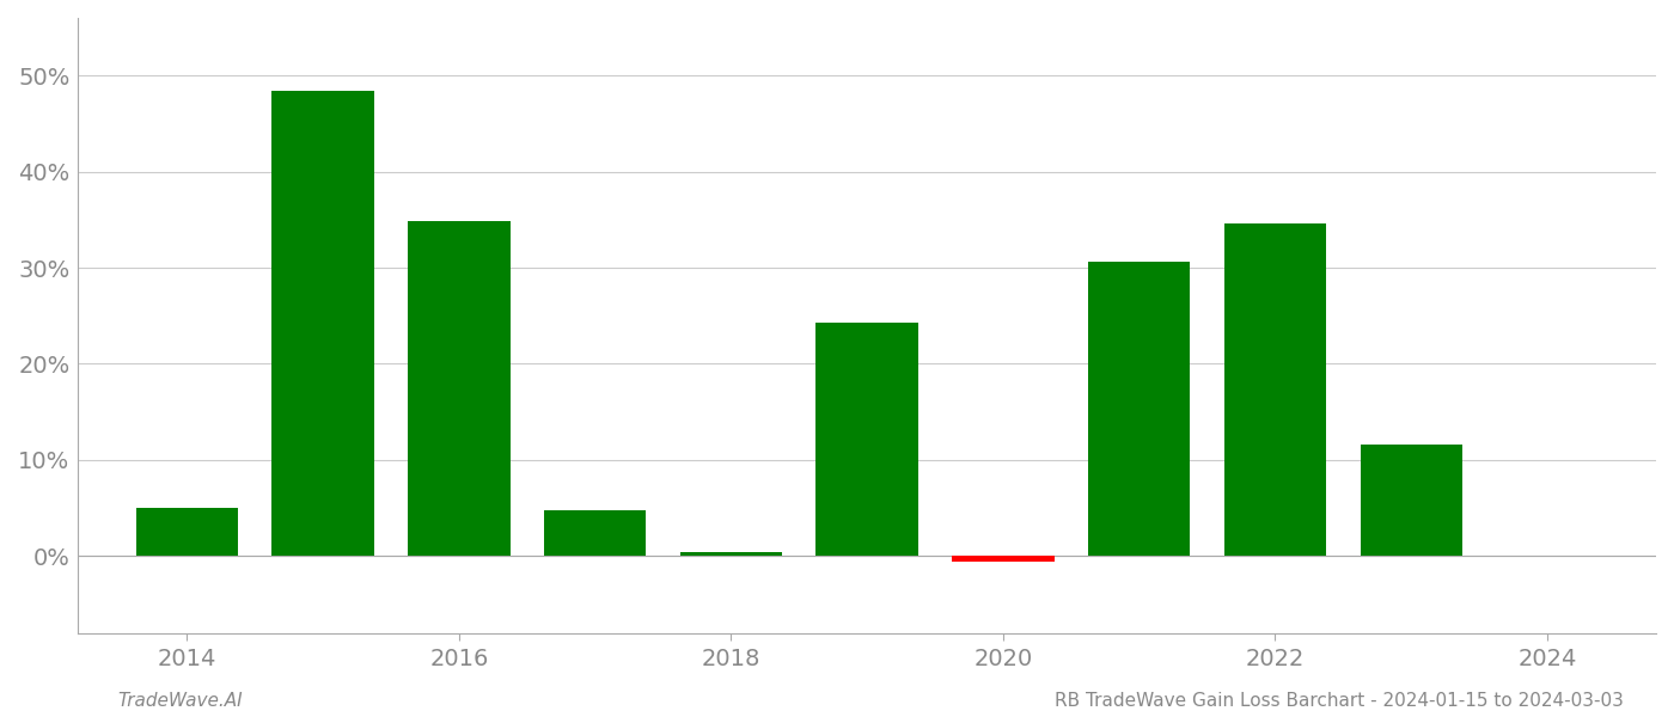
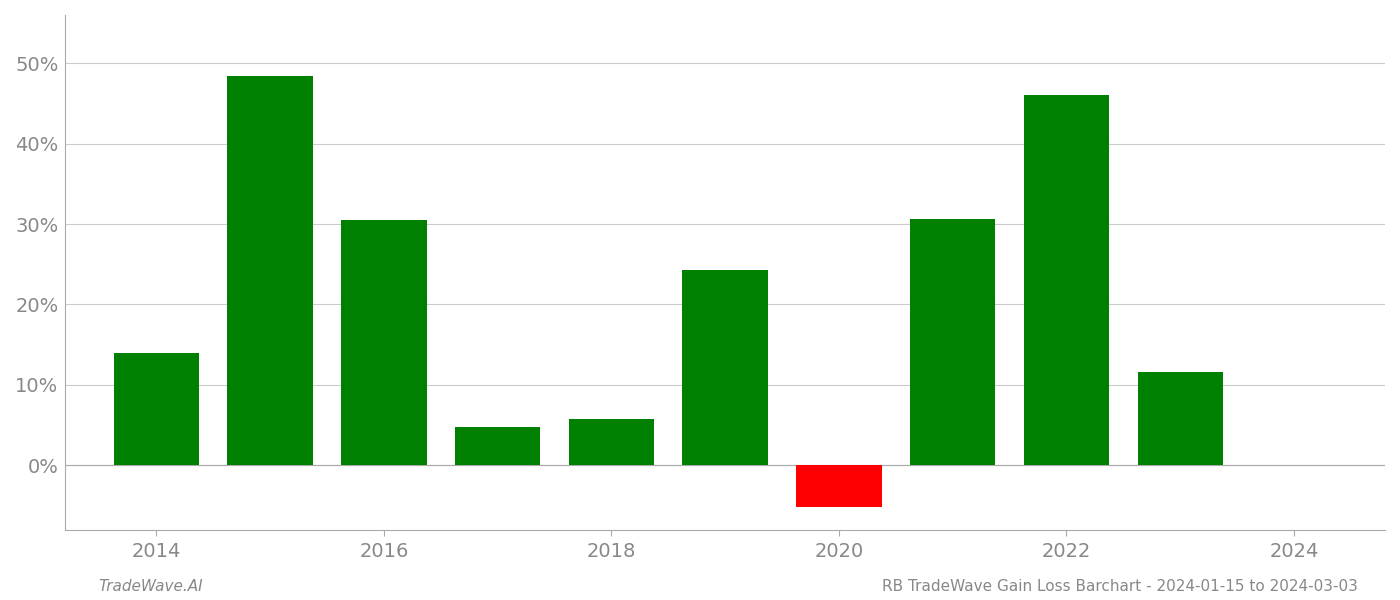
2014: 5.0% -> 14.0%
2016: 34.8% -> 30.5%
2018: 0.4% -> 5.7%
2020: -0.6% -> -5.2%
2022: 34.6% -> 46.0%
